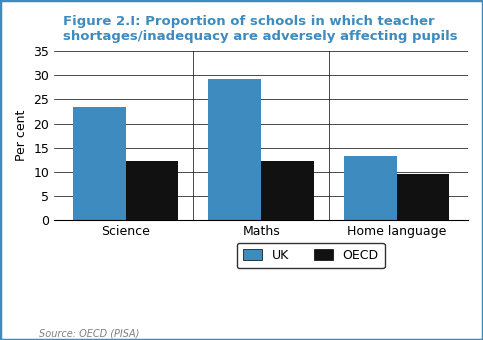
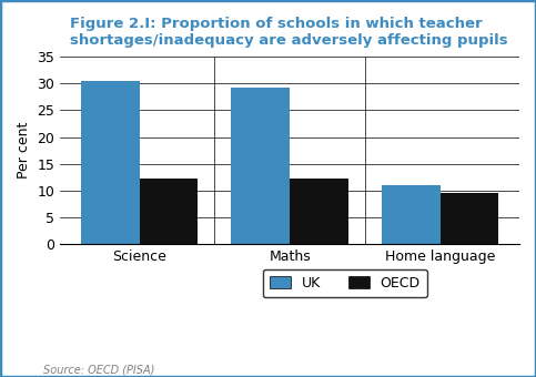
UK/Science: 23.5 -> 30.5
UK/Home language: 13.3 -> 11.0
